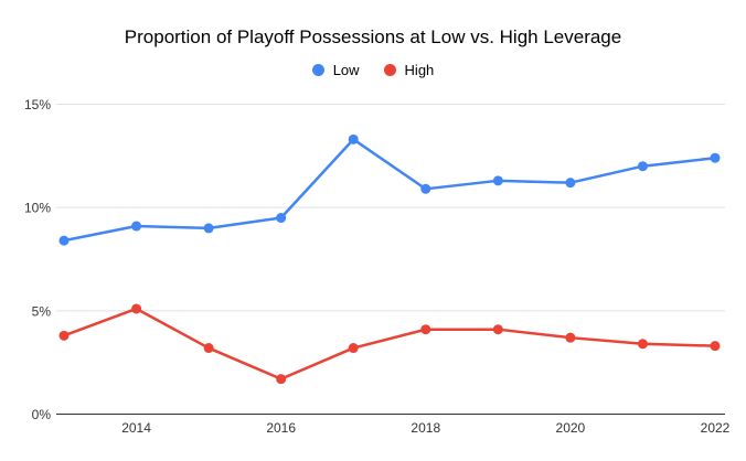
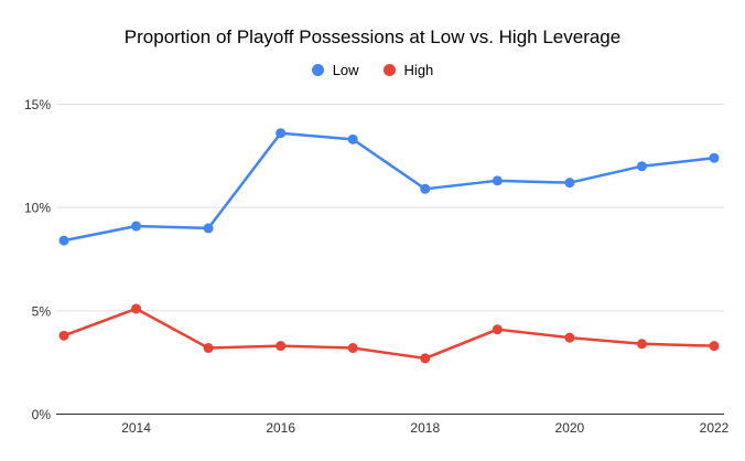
Low/2016: 9.5% -> 13.6%
High/2016: 1.7% -> 3.3%
High/2018: 4.1% -> 2.7%
